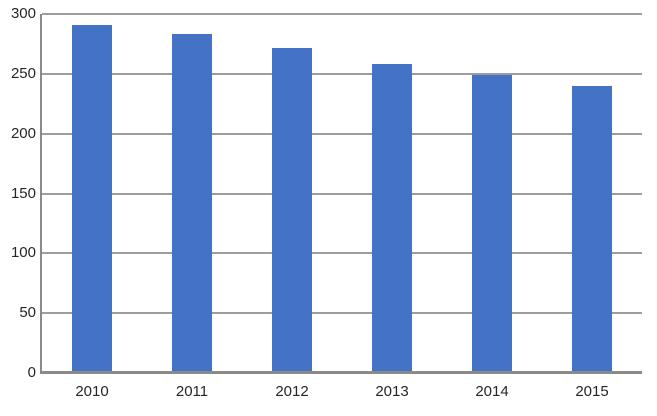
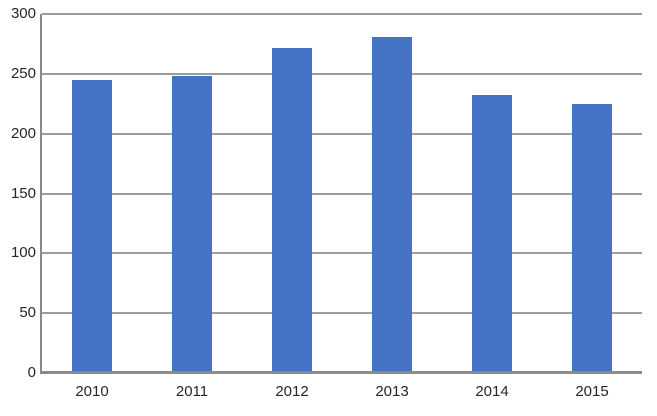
2010: 291 -> 245
2011: 283 -> 248
2013: 258 -> 281
2014: 249 -> 232
2015: 240 -> 225
